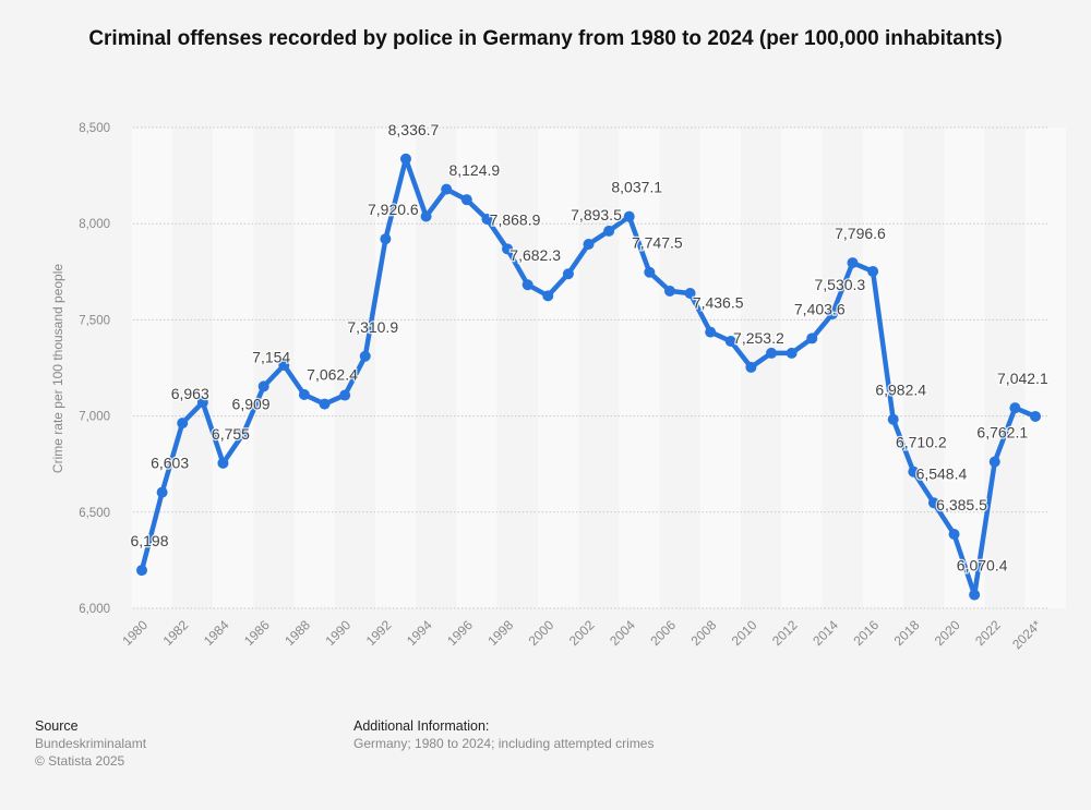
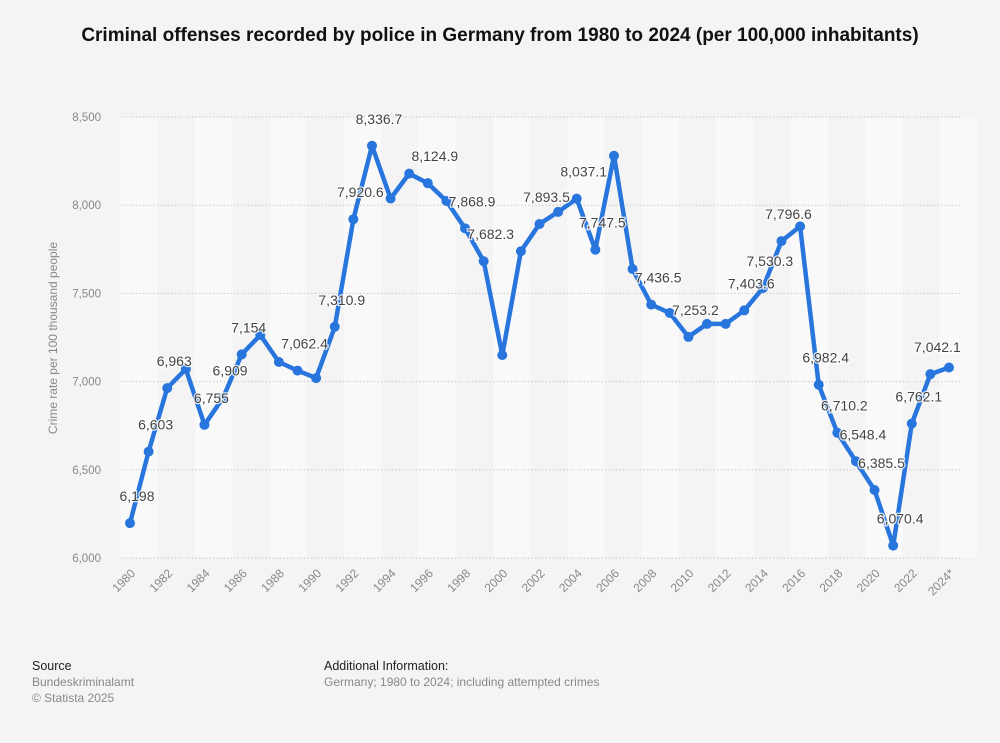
1990: 7110 -> 7020
2000: 7620 -> 7150
2006: 7650 -> 8280
2016: 7750 -> 7880
2024*: 7000 -> 7080
